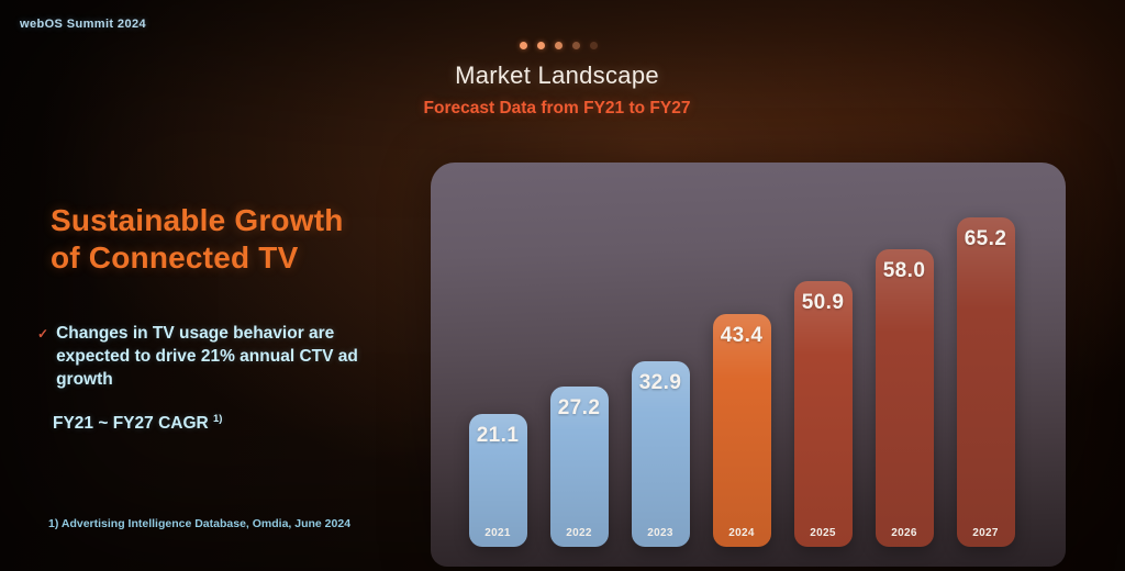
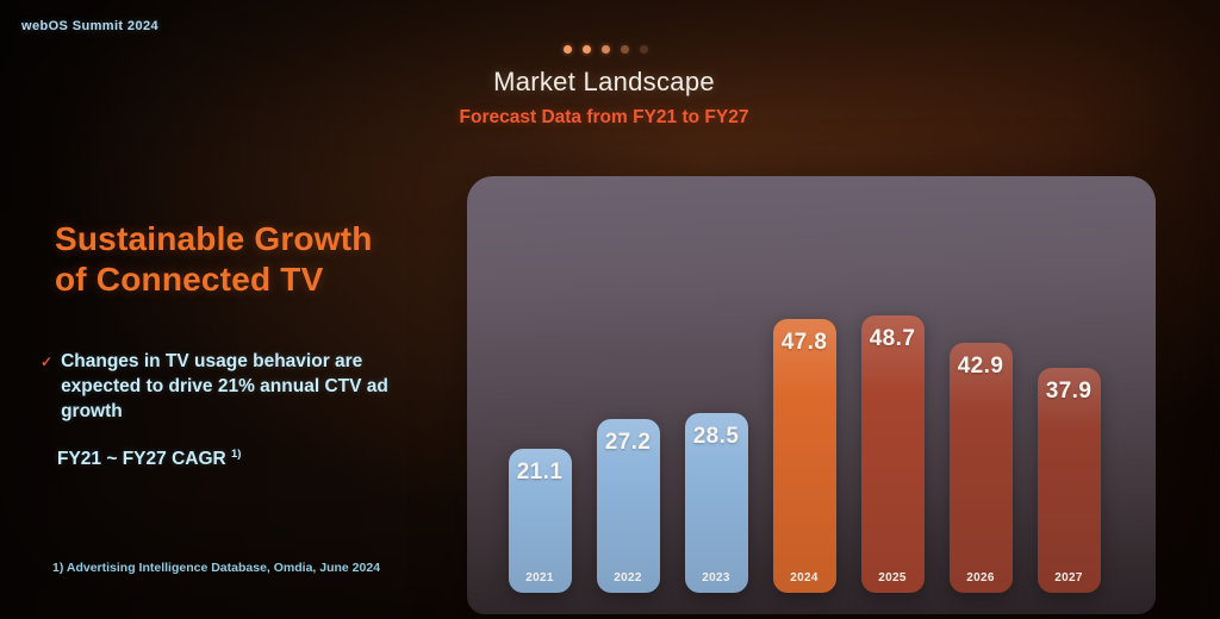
2023: 32.9 -> 28.5
2024: 43.4 -> 47.8
2025: 50.9 -> 48.7
2026: 58.0 -> 42.9
2027: 65.2 -> 37.9
